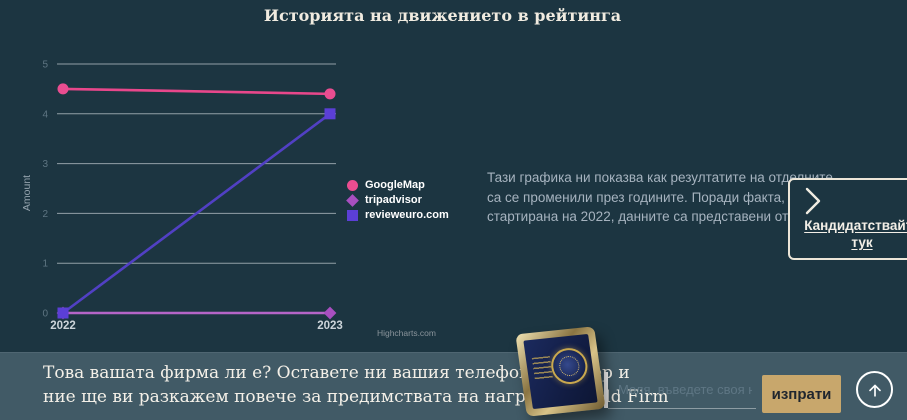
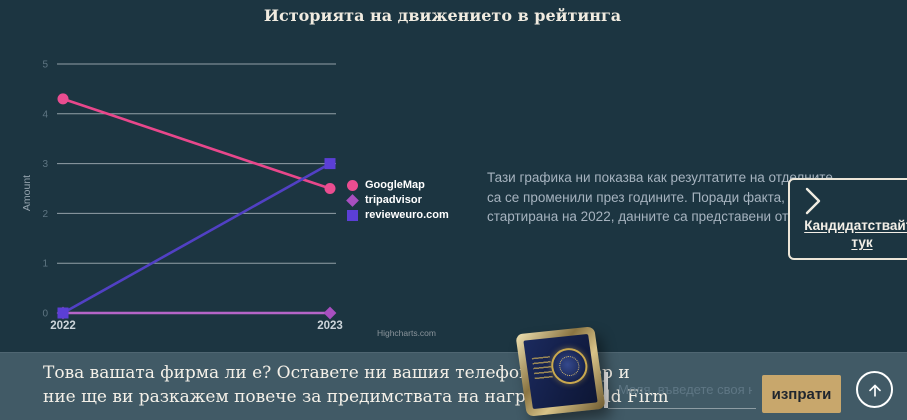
GoogleMap/2022: 4.5 -> 4.3
GoogleMap/2023: 4.4 -> 2.5
revieweuro.com/2023: 4 -> 3
